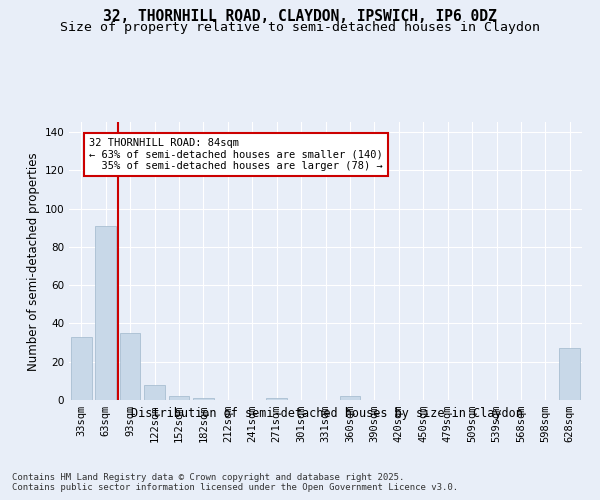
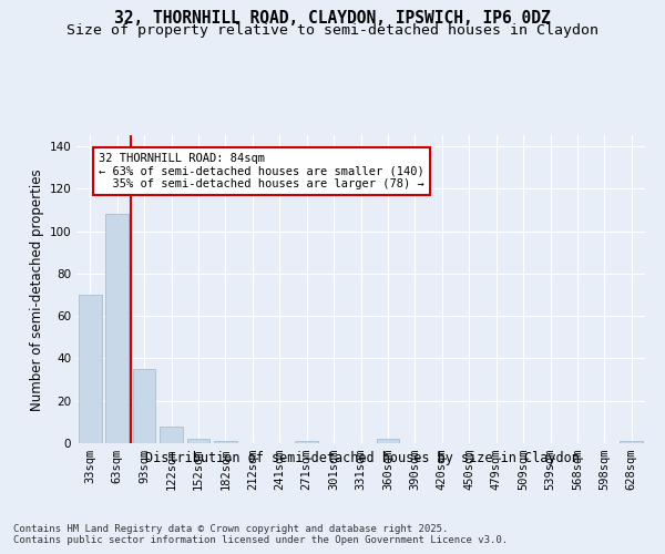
33sqm: 33 -> 70
63sqm: 91 -> 108
628sqm: 27 -> 1
